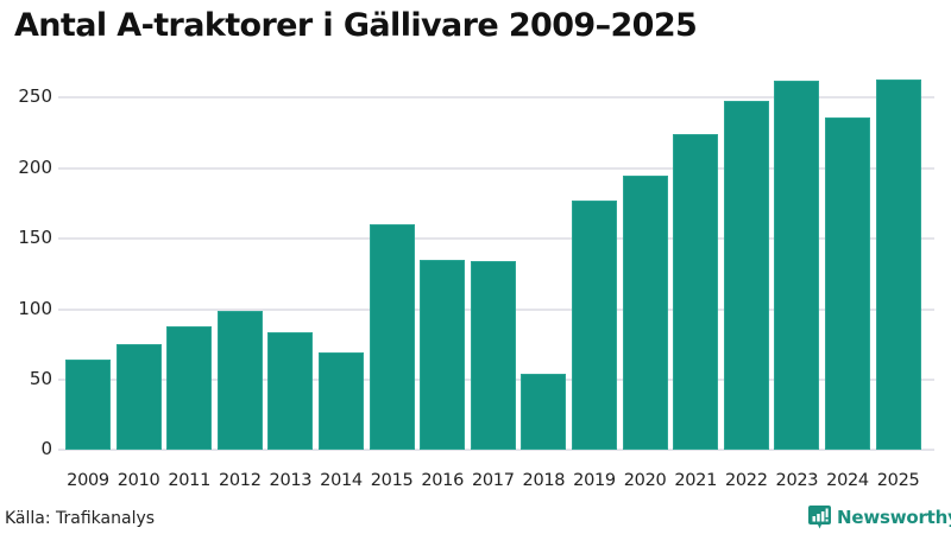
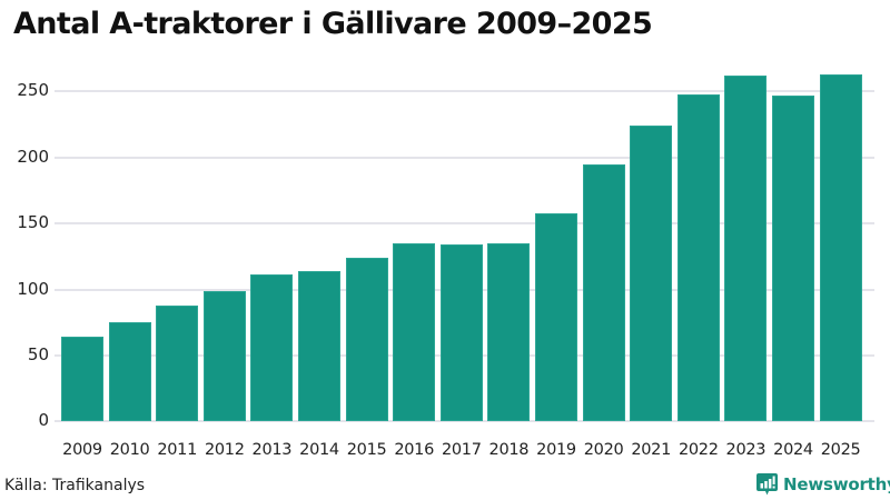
2013: 84 -> 111
2014: 69 -> 114
2015: 160 -> 124
2018: 54 -> 135
2019: 177 -> 158
2024: 236 -> 247
